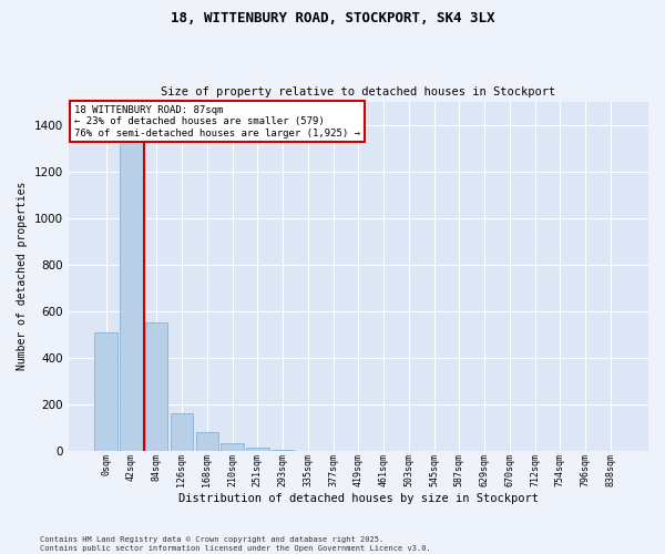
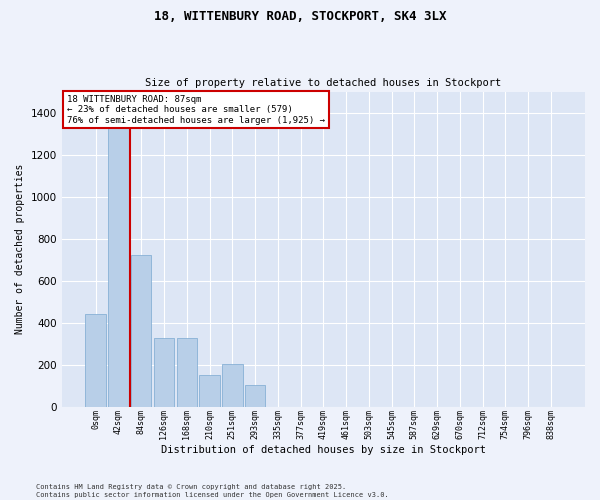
0sqm: 510 -> 440
84sqm: 550 -> 720
126sqm: 160 -> 325
168sqm: 80 -> 325
210sqm: 30 -> 150
251sqm: 15 -> 205
293sqm: 5 -> 105
